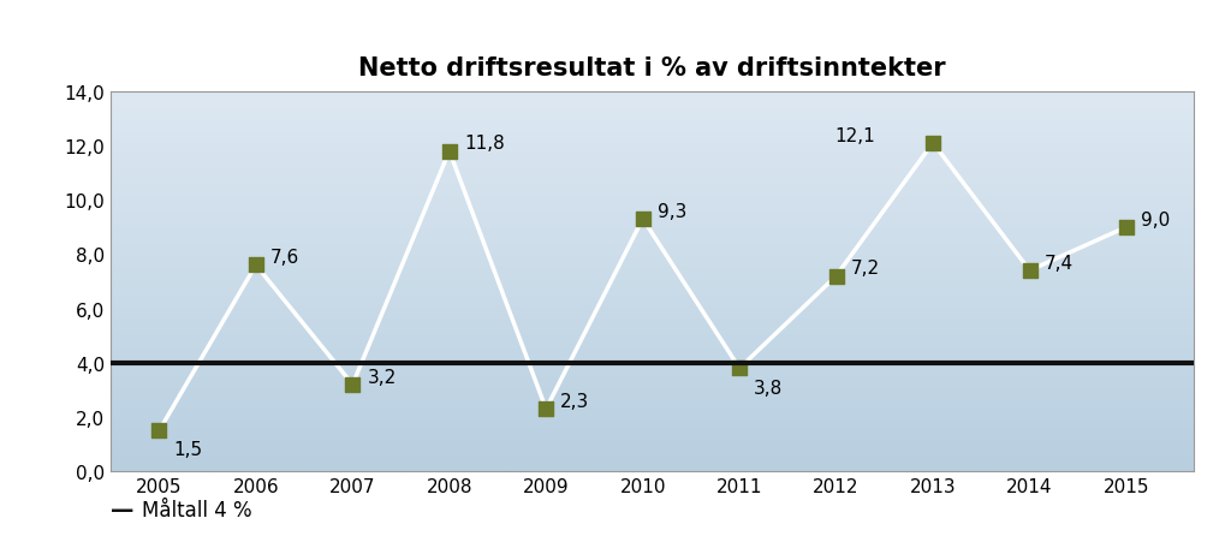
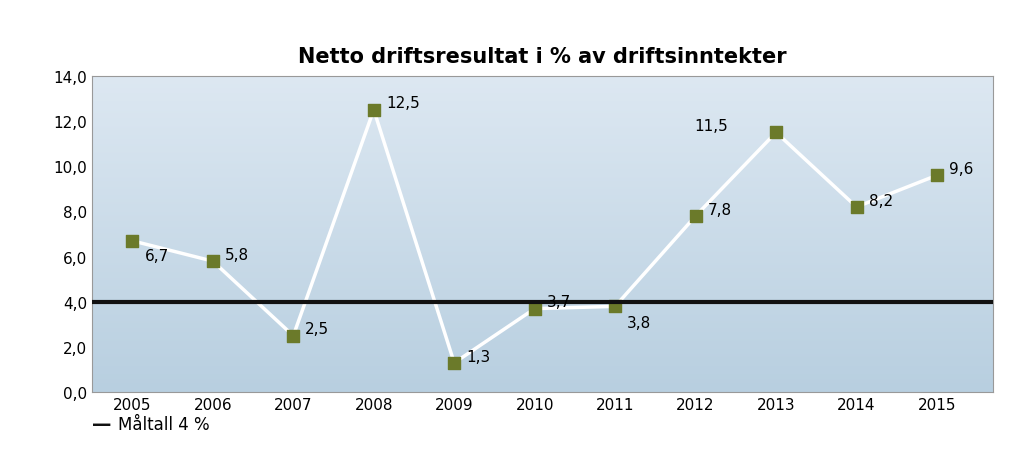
2005: 1,5 -> 6,7
2006: 7,6 -> 5,8
2007: 3,2 -> 2,5
2008: 11,8 -> 12,5
2009: 2,3 -> 1,3
2010: 9,3 -> 3,7
2012: 7,2 -> 7,8
2013: 12,1 -> 11,5
2014: 7,4 -> 8,2
2015: 9,0 -> 9,6
